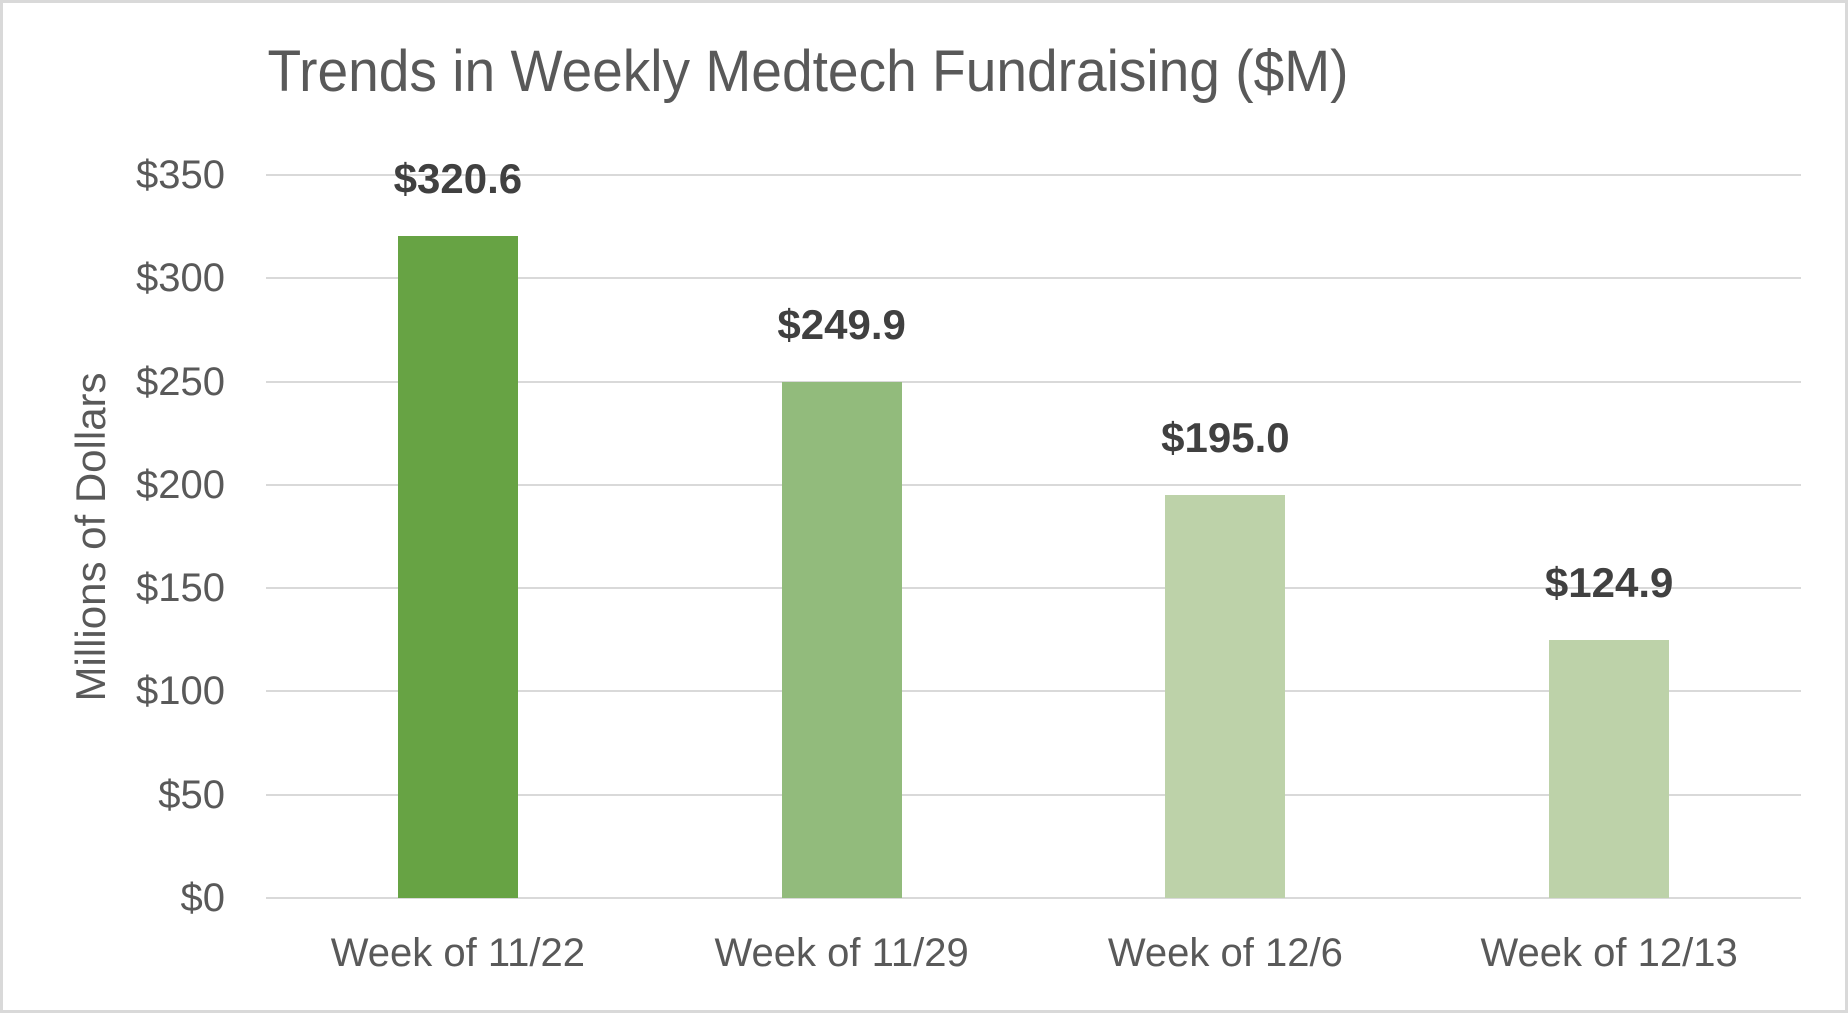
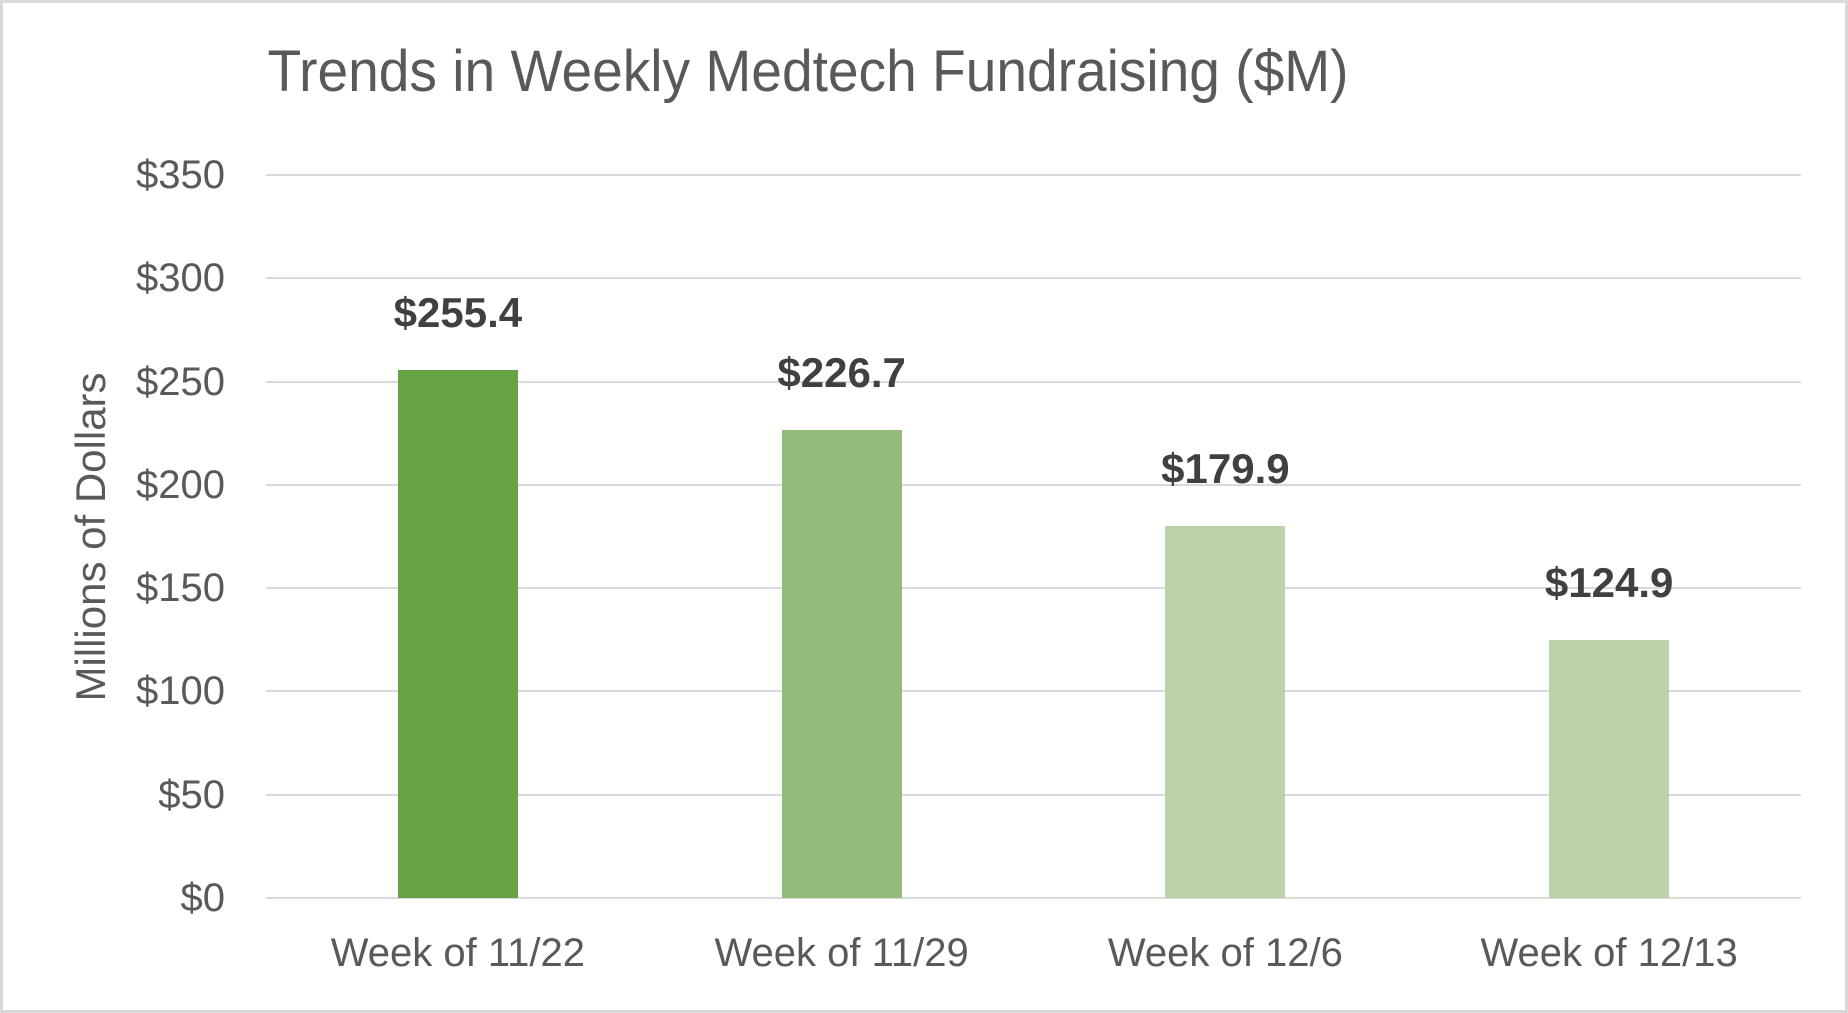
Week of 11/22: $320.6 -> $255.4
Week of 11/29: $249.9 -> $226.7
Week of 12/6: $195.0 -> $179.9
